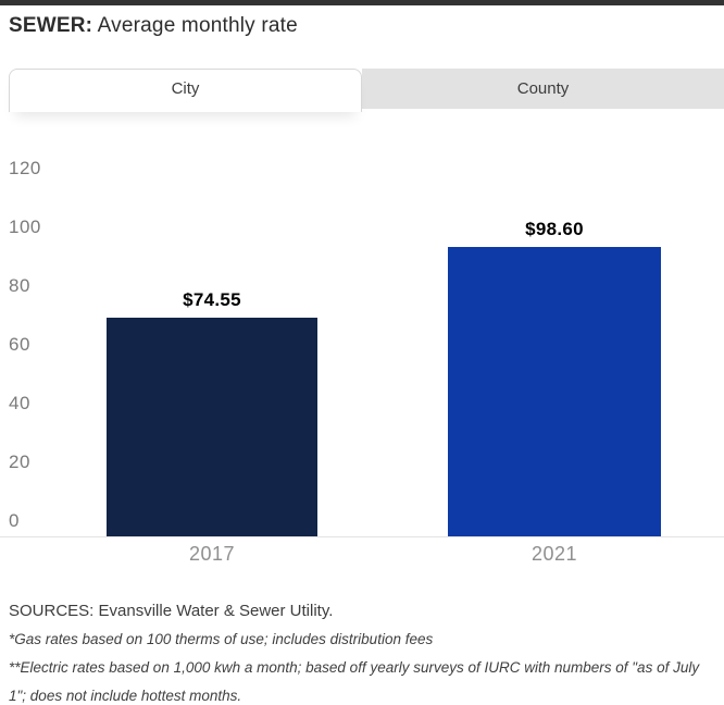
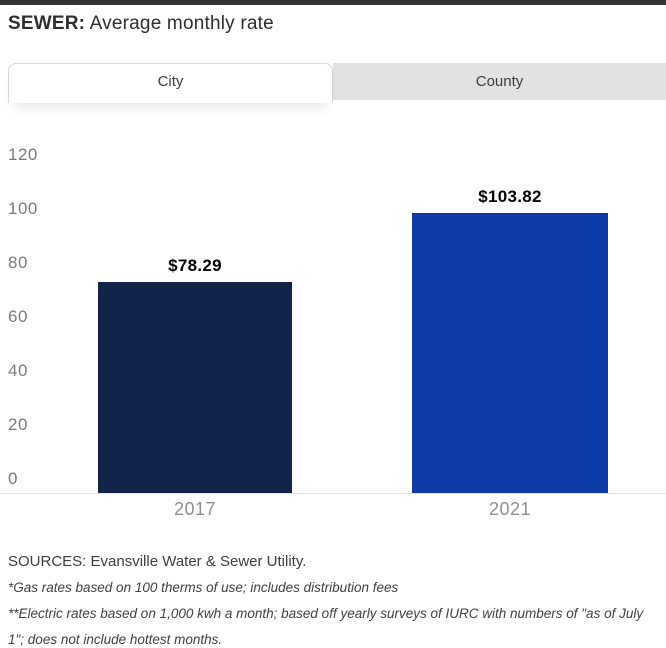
2017: $74.55 -> $78.29
2021: $98.60 -> $103.82
